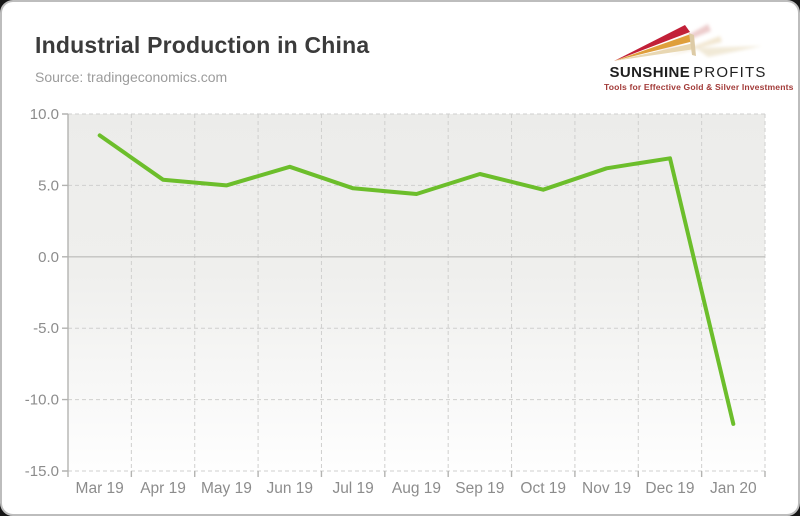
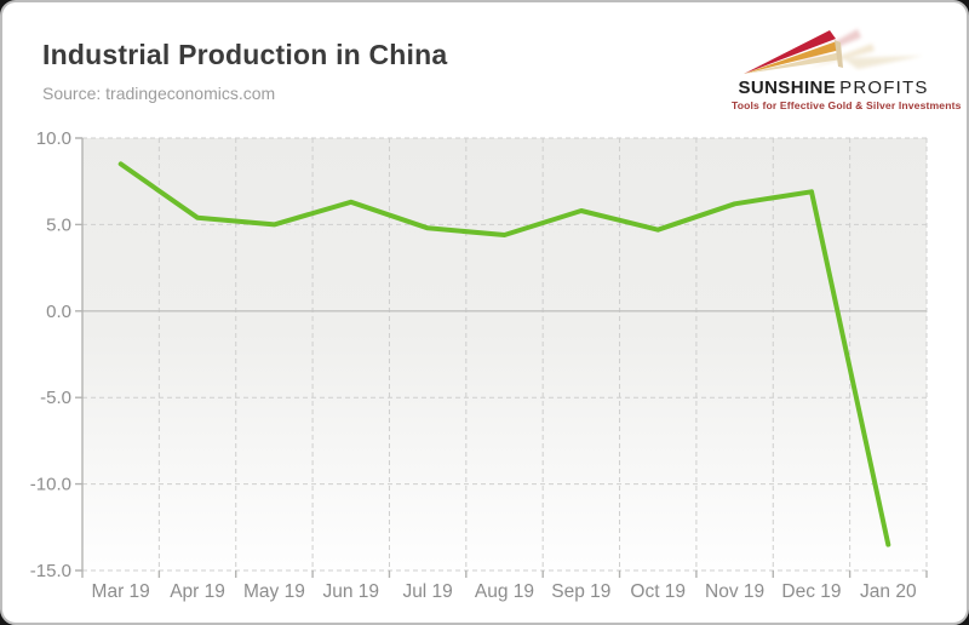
Jan 20: -11.7 -> -13.5
